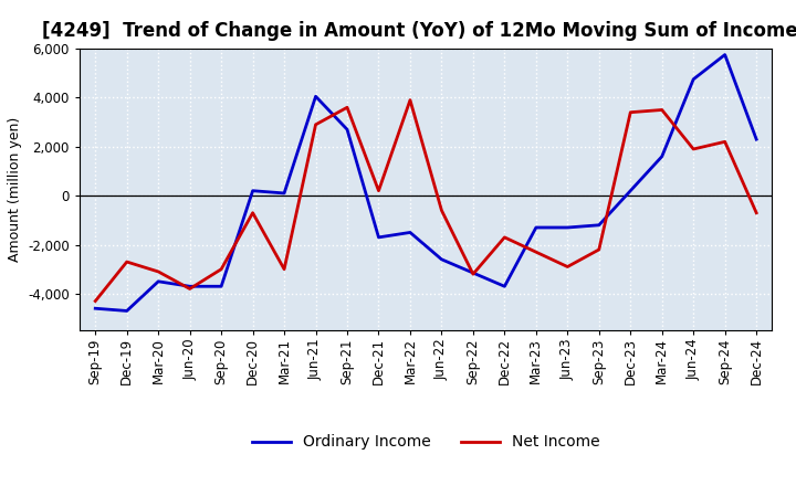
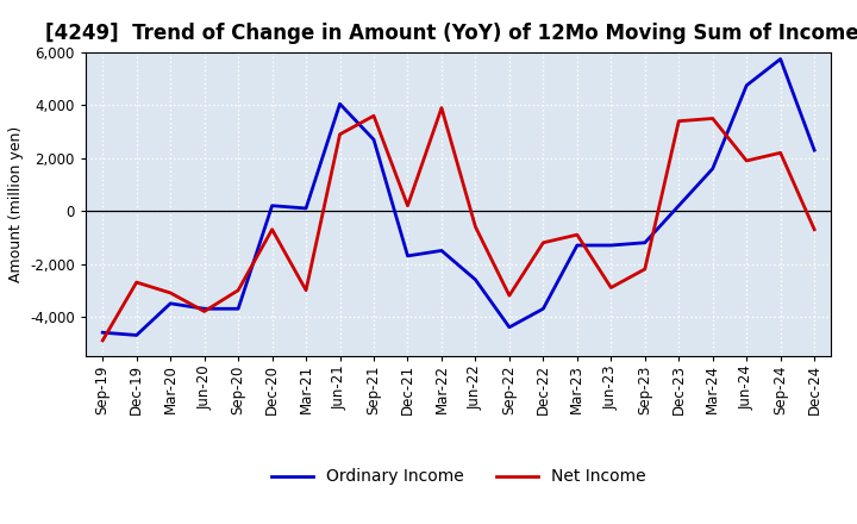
Net Income/Sep-19: -4,300 -> -4,900
Ordinary Income/Sep-22: -3,150 -> -4,400
Net Income/Dec-22: -1,700 -> -1,200
Net Income/Mar-23: -2,300 -> -900
